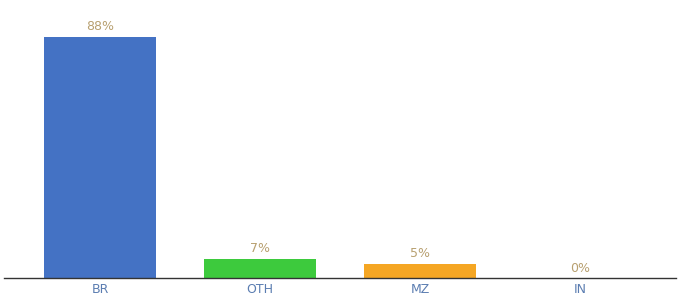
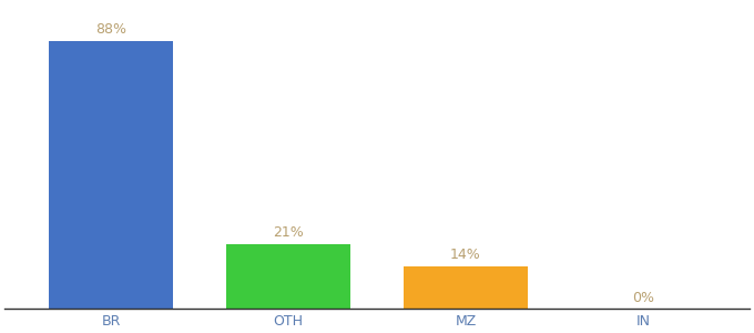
OTH: 7% -> 21%
MZ: 5% -> 14%
